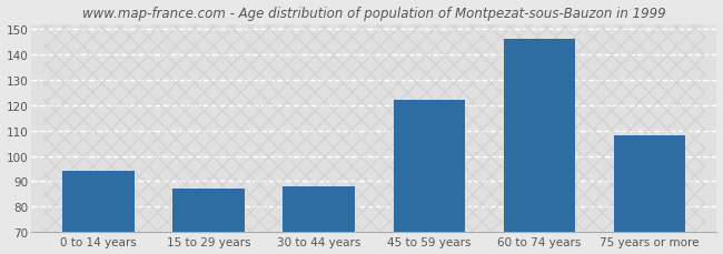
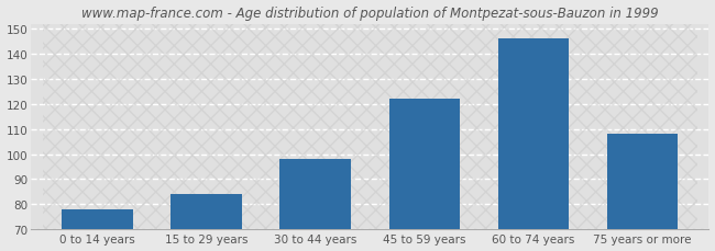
0 to 14 years: 94 -> 78
15 to 29 years: 87 -> 84
30 to 44 years: 88 -> 98
